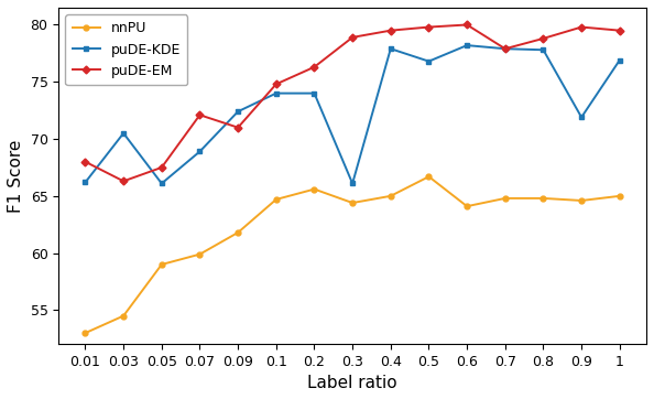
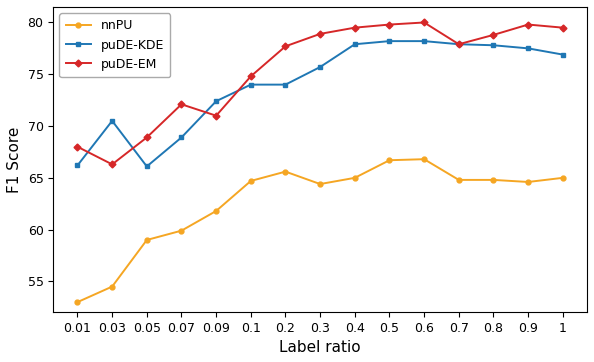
puDE-EM/0.05: 67.5 -> 68.9
puDE-EM/0.2: 76.3 -> 77.7
puDE-KDE/0.3: 66.1 -> 75.7
puDE-KDE/0.5: 76.8 -> 78.2
nnPU/0.6: 64.1 -> 66.8
puDE-KDE/0.9: 71.9 -> 77.5
